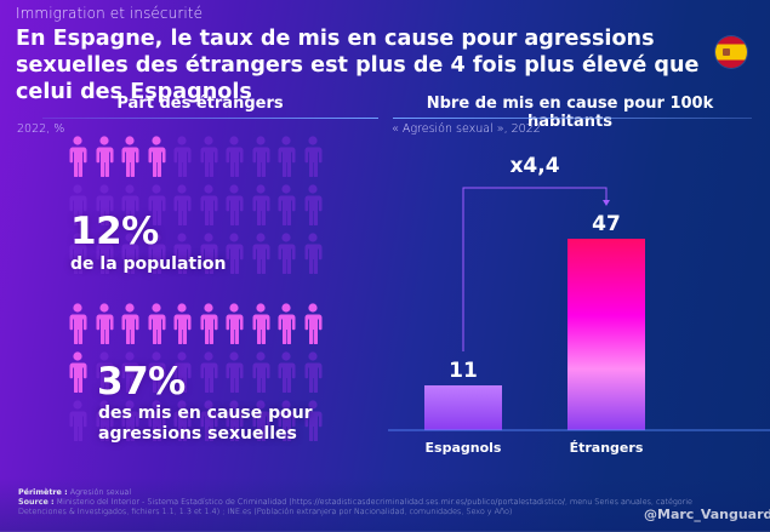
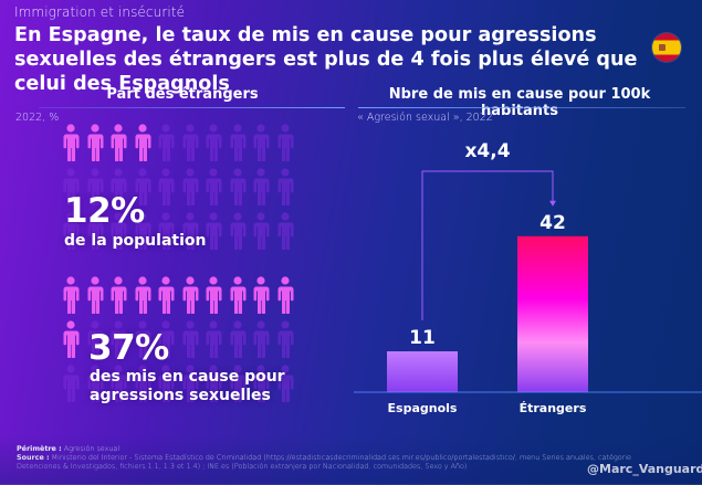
Étrangers: 47 -> 42
